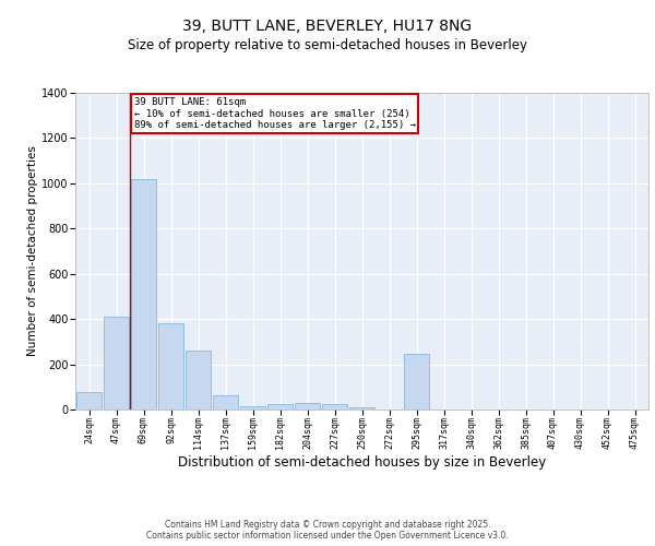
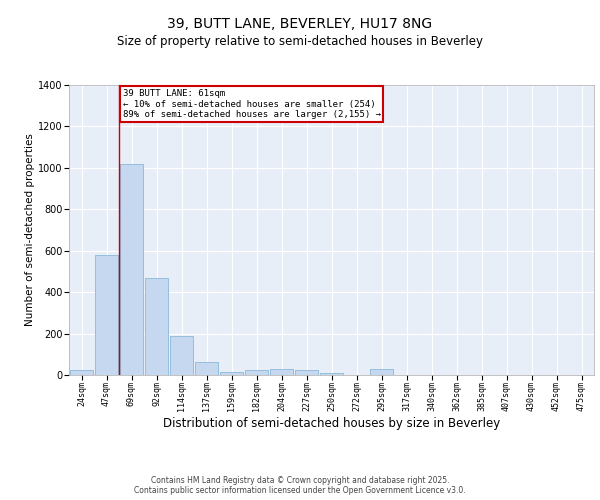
24sqm: 75 -> 25
47sqm: 410 -> 580
92sqm: 380 -> 470
114sqm: 260 -> 190
295sqm: 245 -> 30
